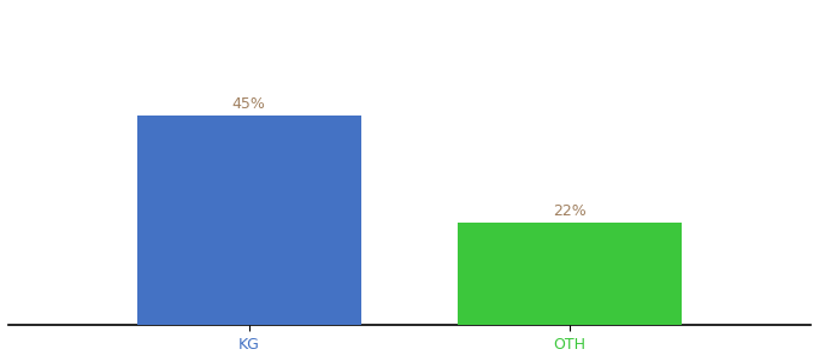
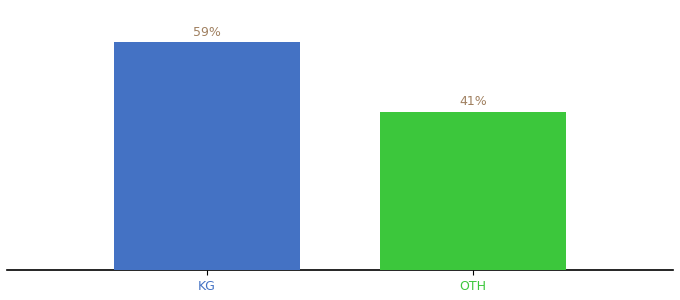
KG: 45% -> 59%
OTH: 22% -> 41%
